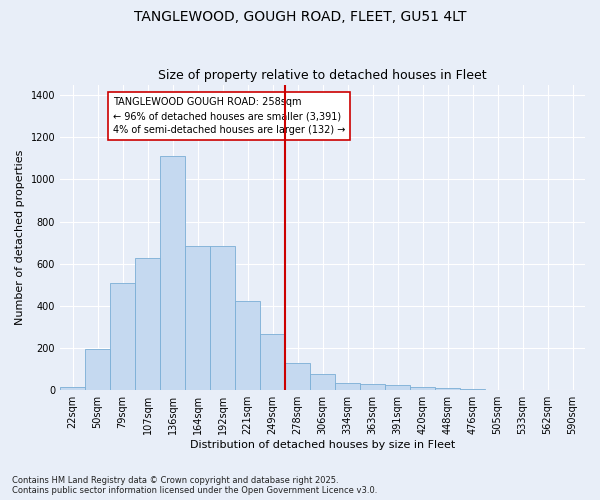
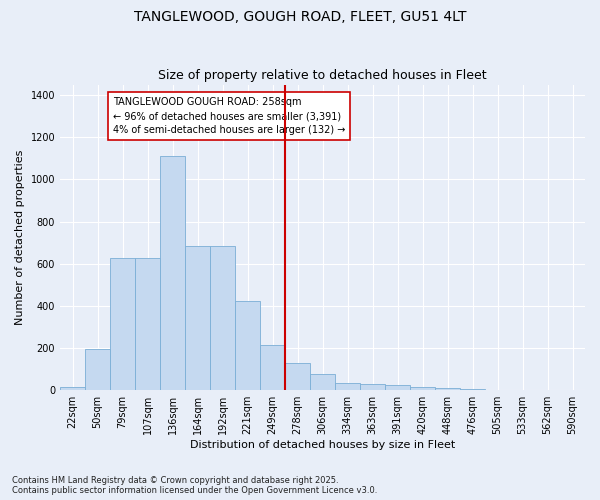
79sqm: 510 -> 625
249sqm: 265 -> 215
